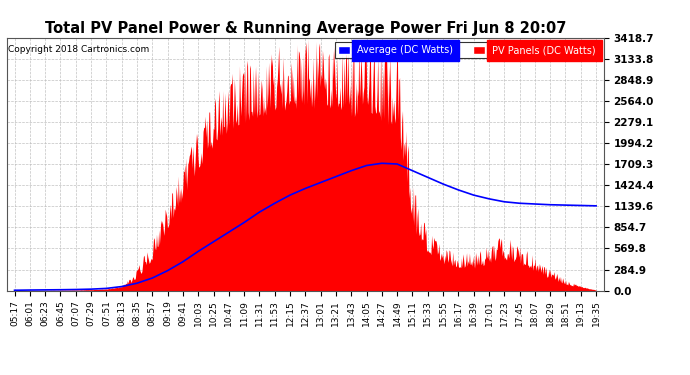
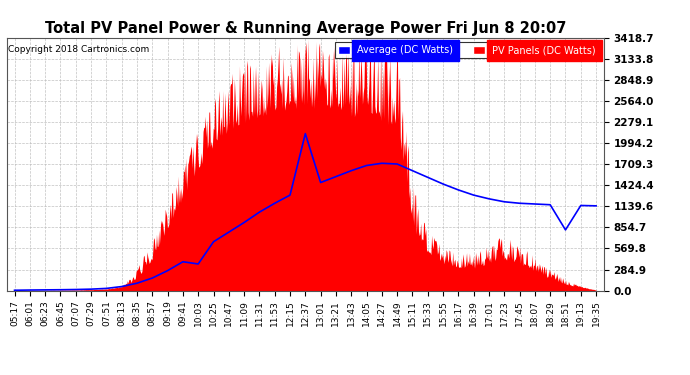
Average (DC Watts)/10:03: 530 -> 360
Average (DC Watts)/12:37: 1380 -> 2120
Average (DC Watts)/18:51: 1160 -> 820
